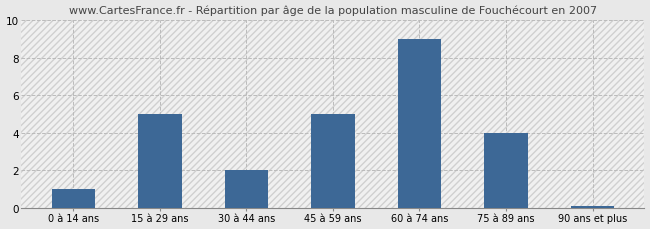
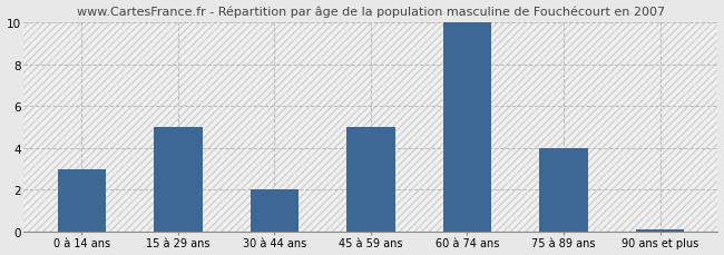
0 à 14 ans: 1.0 -> 3.0
60 à 74 ans: 9.0 -> 10.0
